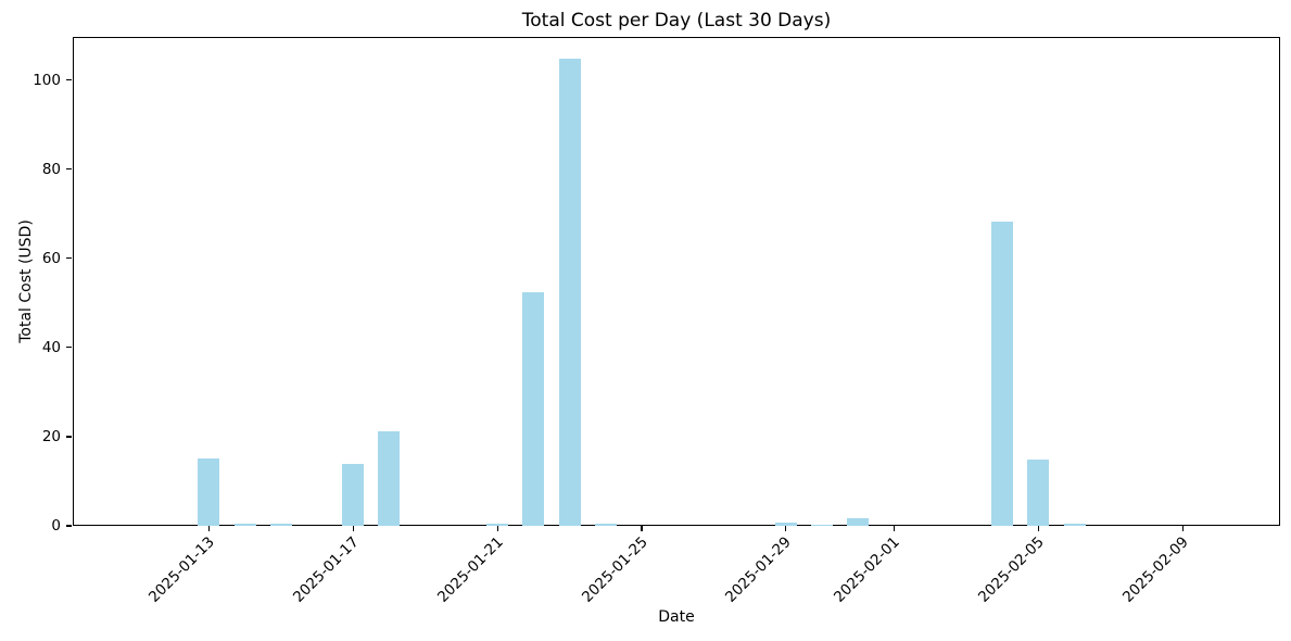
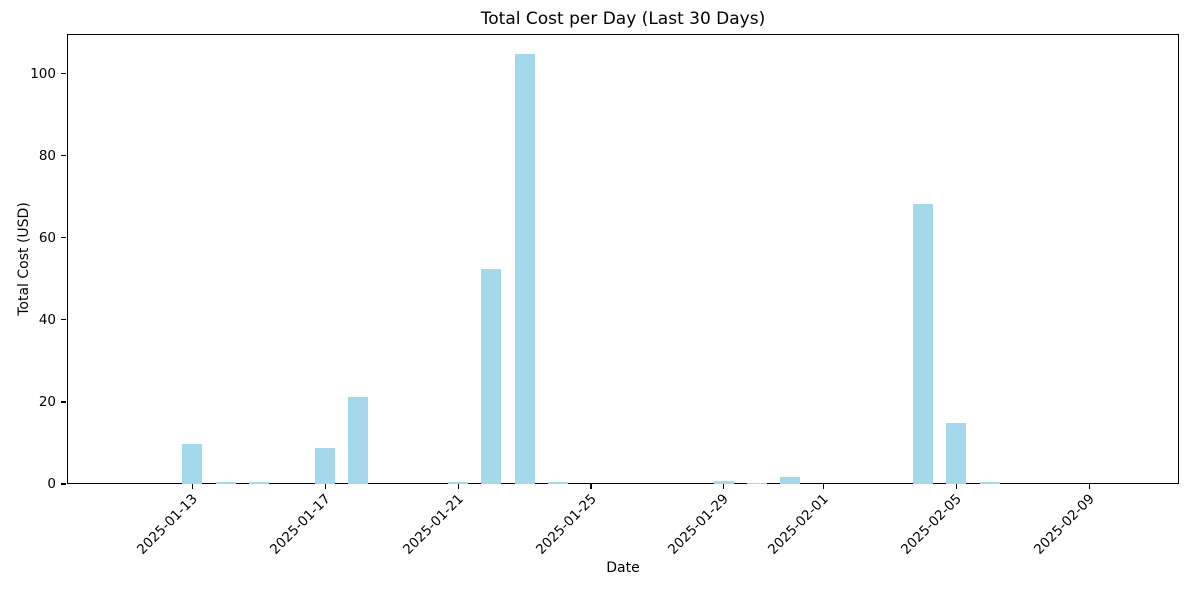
2025-01-13: 15 -> 10
2025-01-17: 14 -> 9
